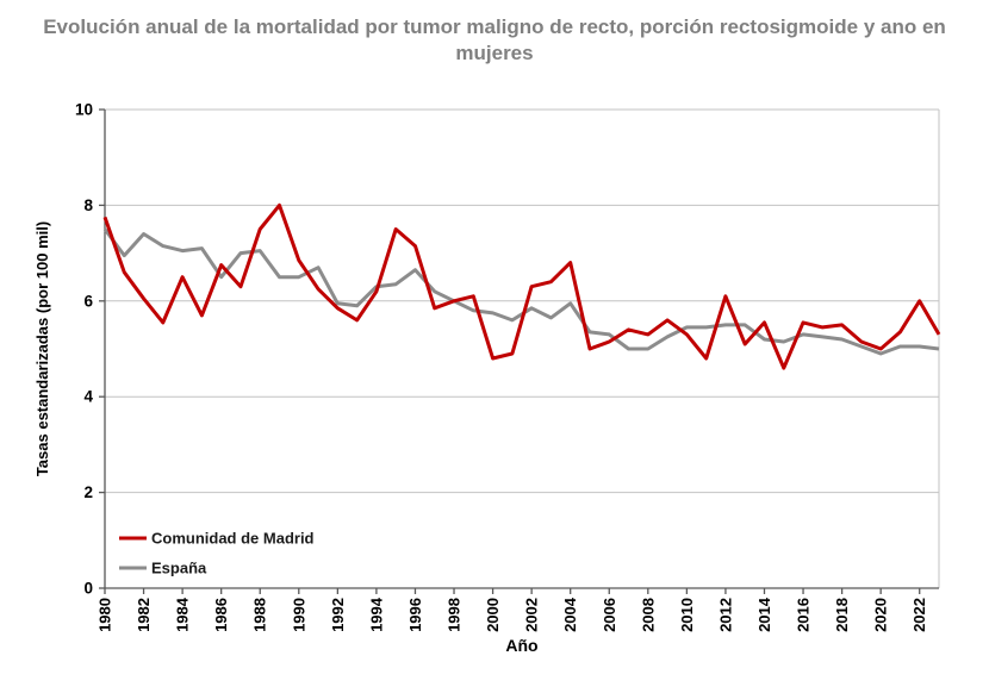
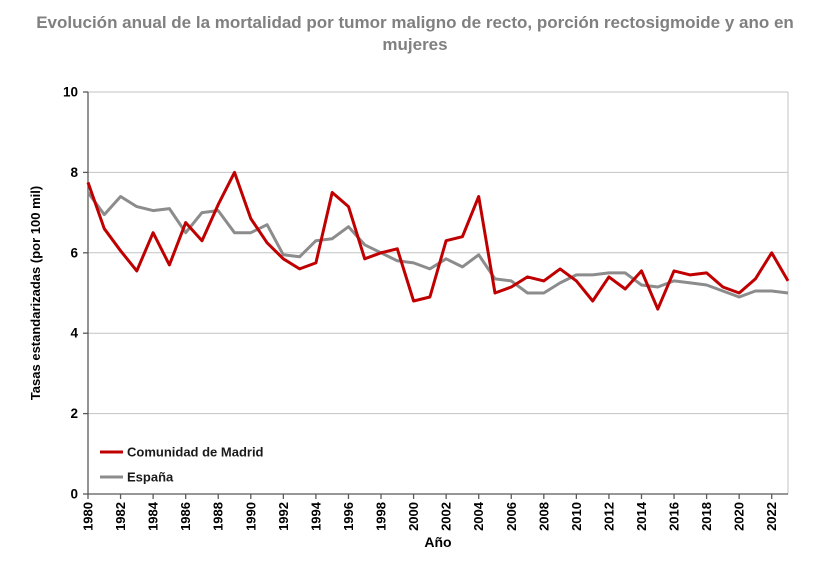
Comunidad de Madrid/1988: 7.5 -> 7.2
Comunidad de Madrid/1994: 6.2 -> 5.8
Comunidad de Madrid/2004: 6.8 -> 7.4
Comunidad de Madrid/2012: 6.1 -> 5.4
